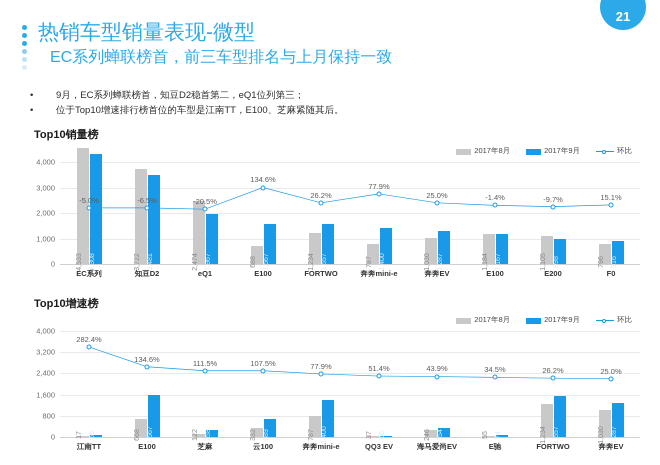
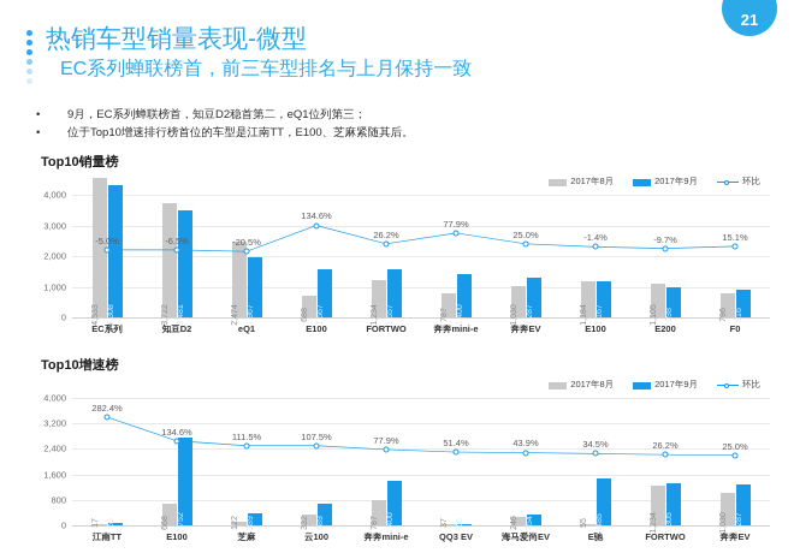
Top10增速榜/2017年9月/E100: 1,567 -> 2,752
Top10增速榜/2017年9月/芝麻: 258 -> 389
Top10增速榜/2017年9月/E驰: 74 -> 1485
Top10增速榜/2017年9月/FORTWO: 1,557 -> 1,305
